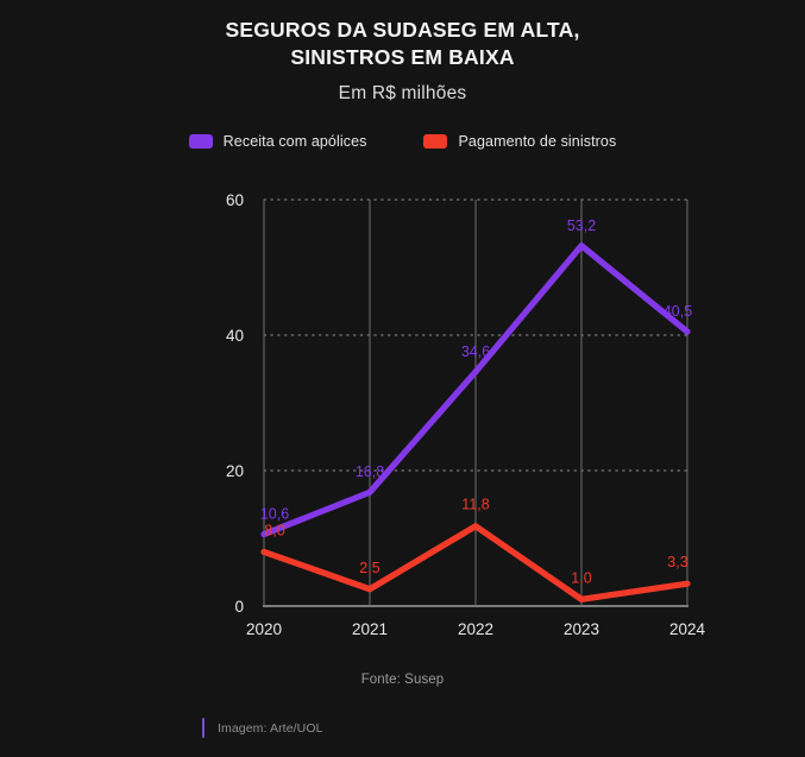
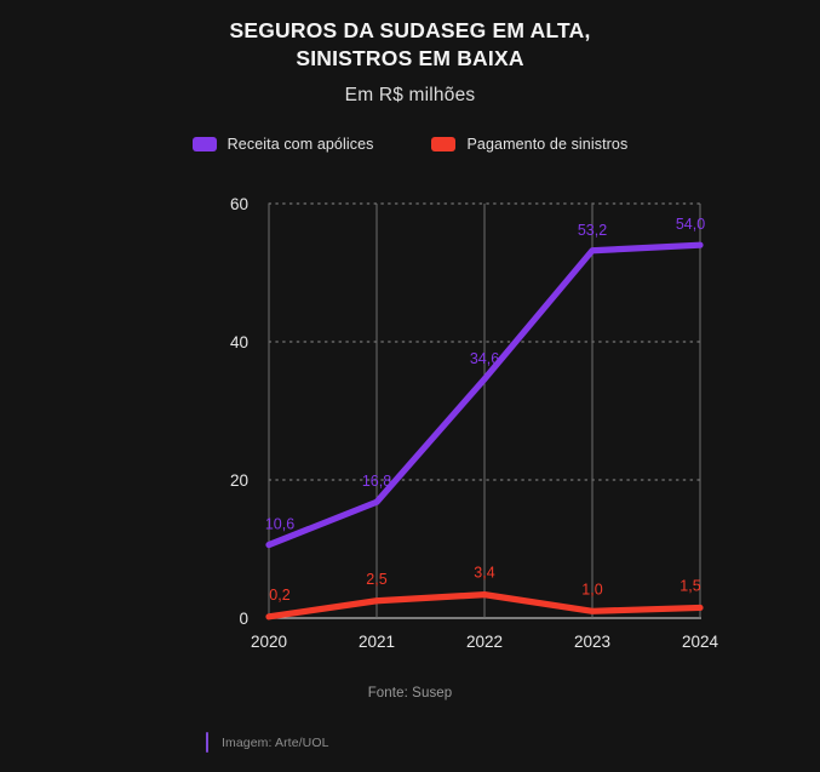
Pagamento de sinistros/2020: 8,0 -> 0,2
Pagamento de sinistros/2022: 11,8 -> 3,4
Receita com apólices/2024: 40,5 -> 54,0
Pagamento de sinistros/2024: 3,3 -> 1,5
